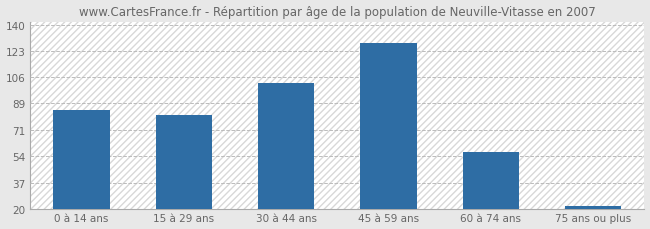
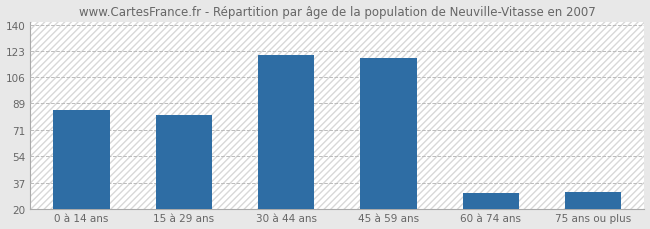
30 à 44 ans: 102 -> 120
45 à 59 ans: 128 -> 118
60 à 74 ans: 57 -> 30
75 ans ou plus: 22 -> 31
